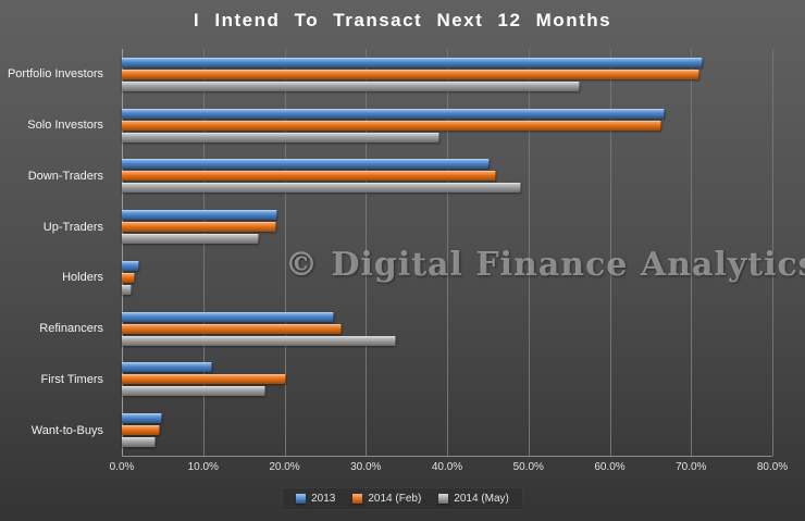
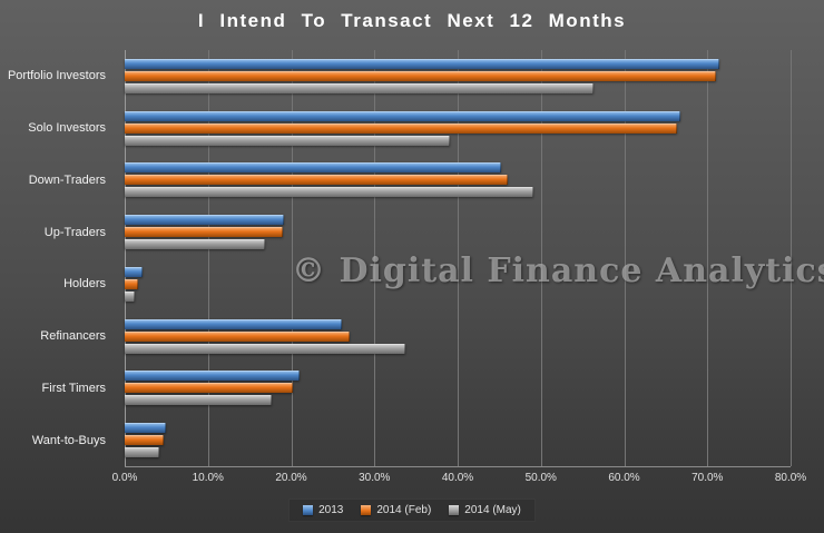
2013/First Timers: 11% -> 21%
